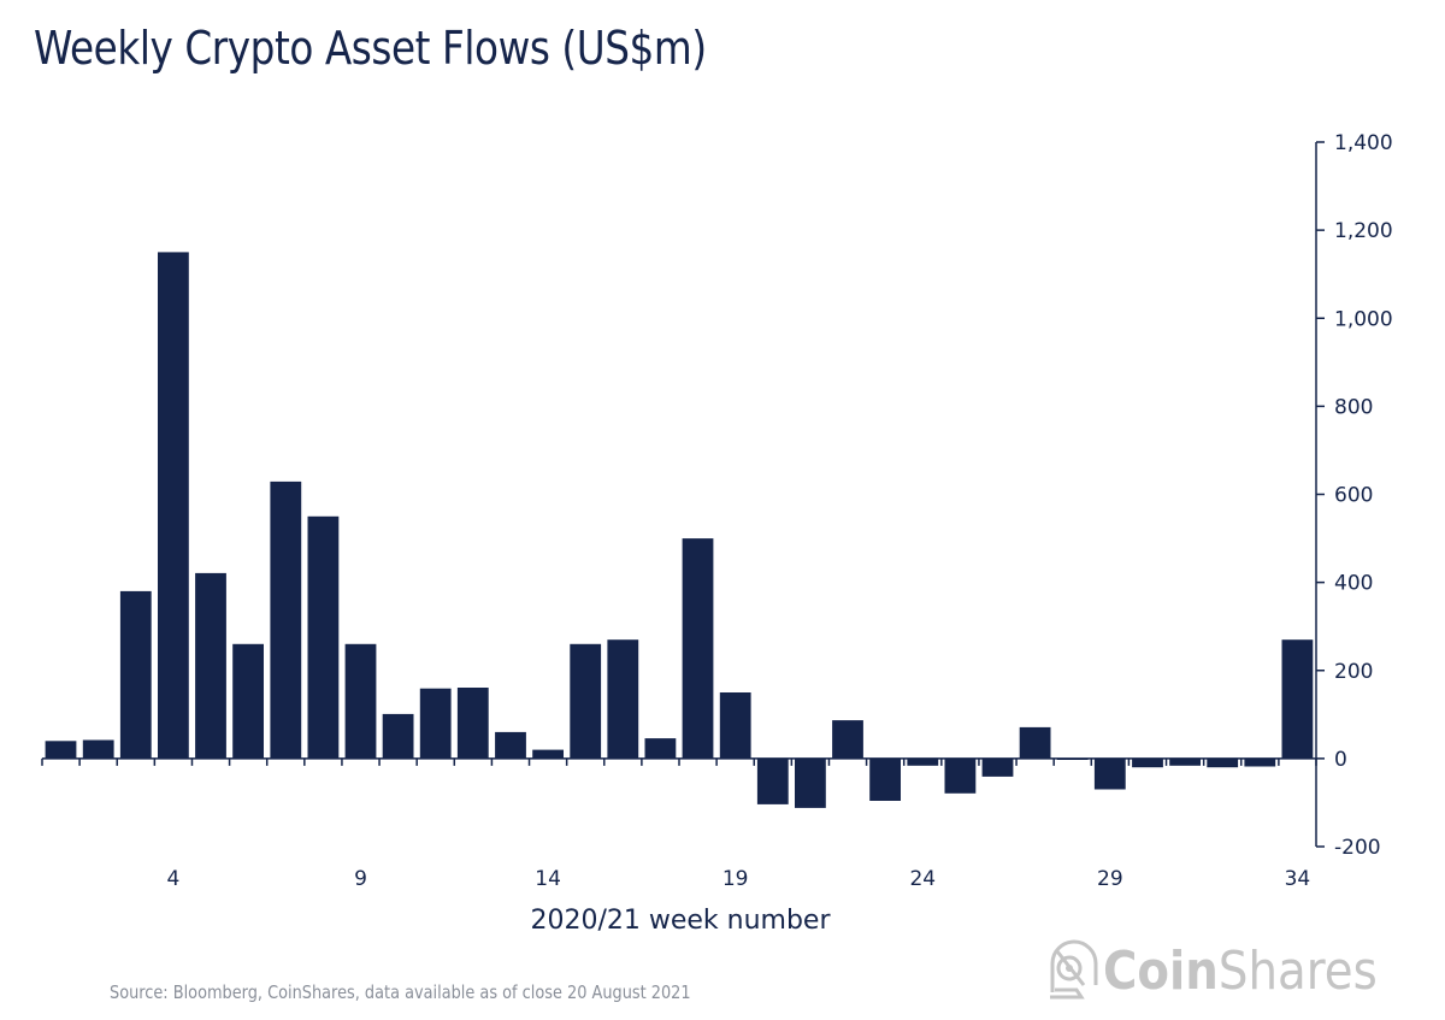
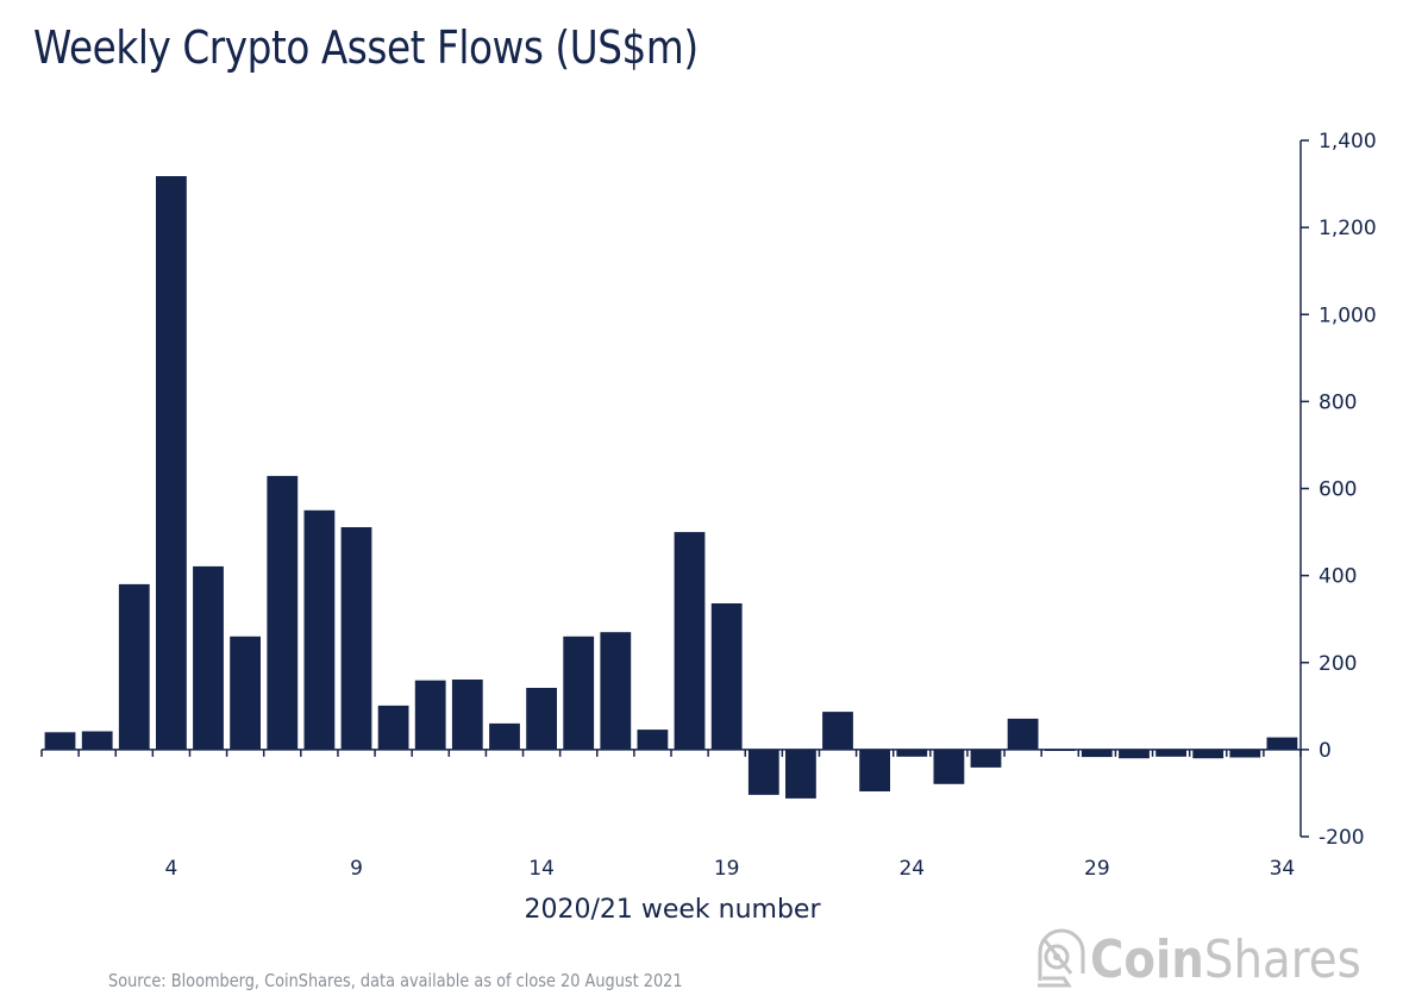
4: 1150 -> 1320
9: 260 -> 510
14: 20 -> 140
19: 150 -> 340
29: -70 -> -20
34: 270 -> 30
